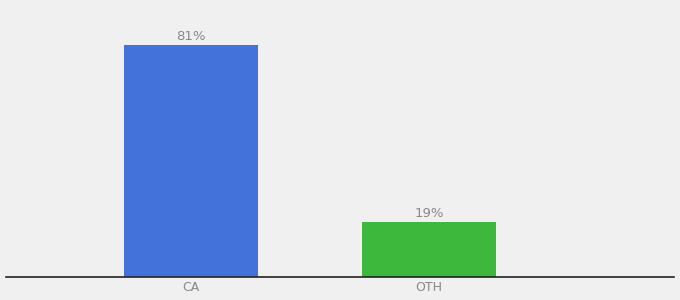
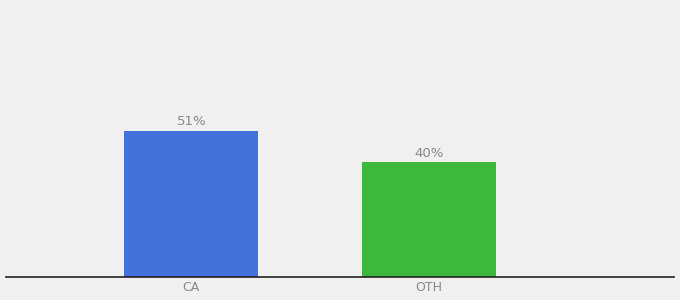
CA: 81% -> 51%
OTH: 19% -> 40%
